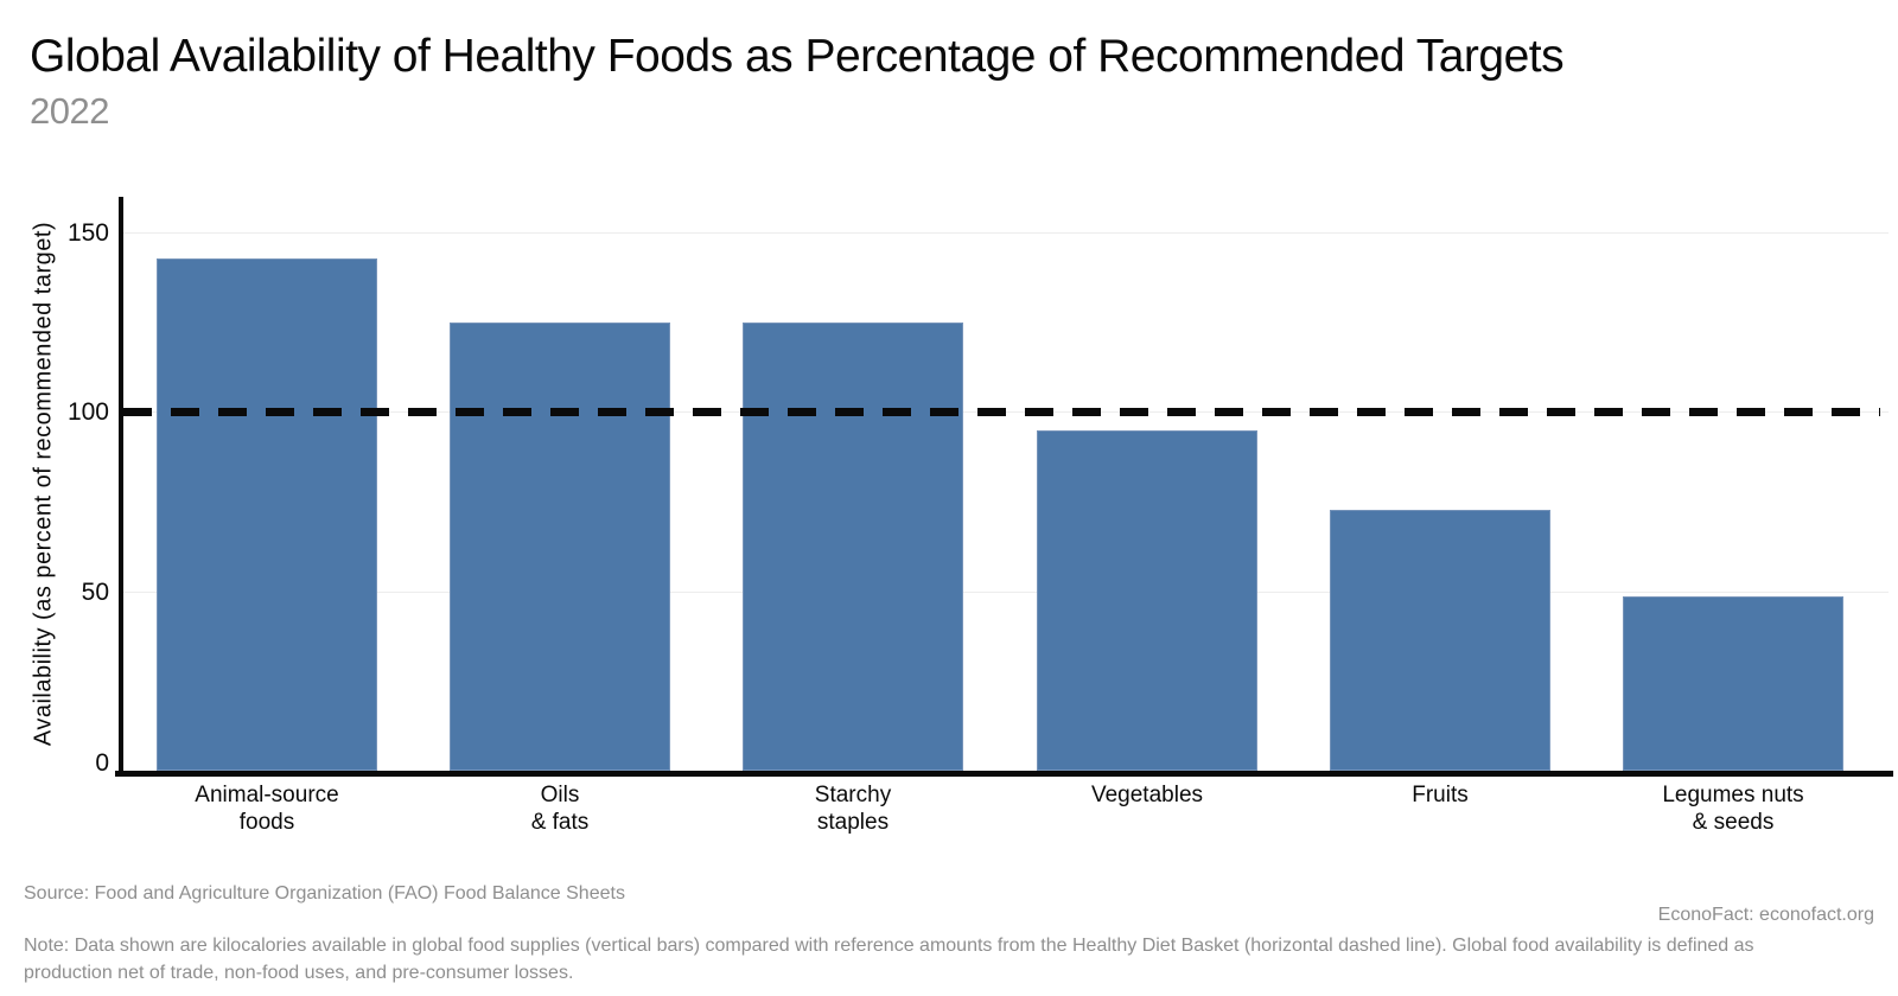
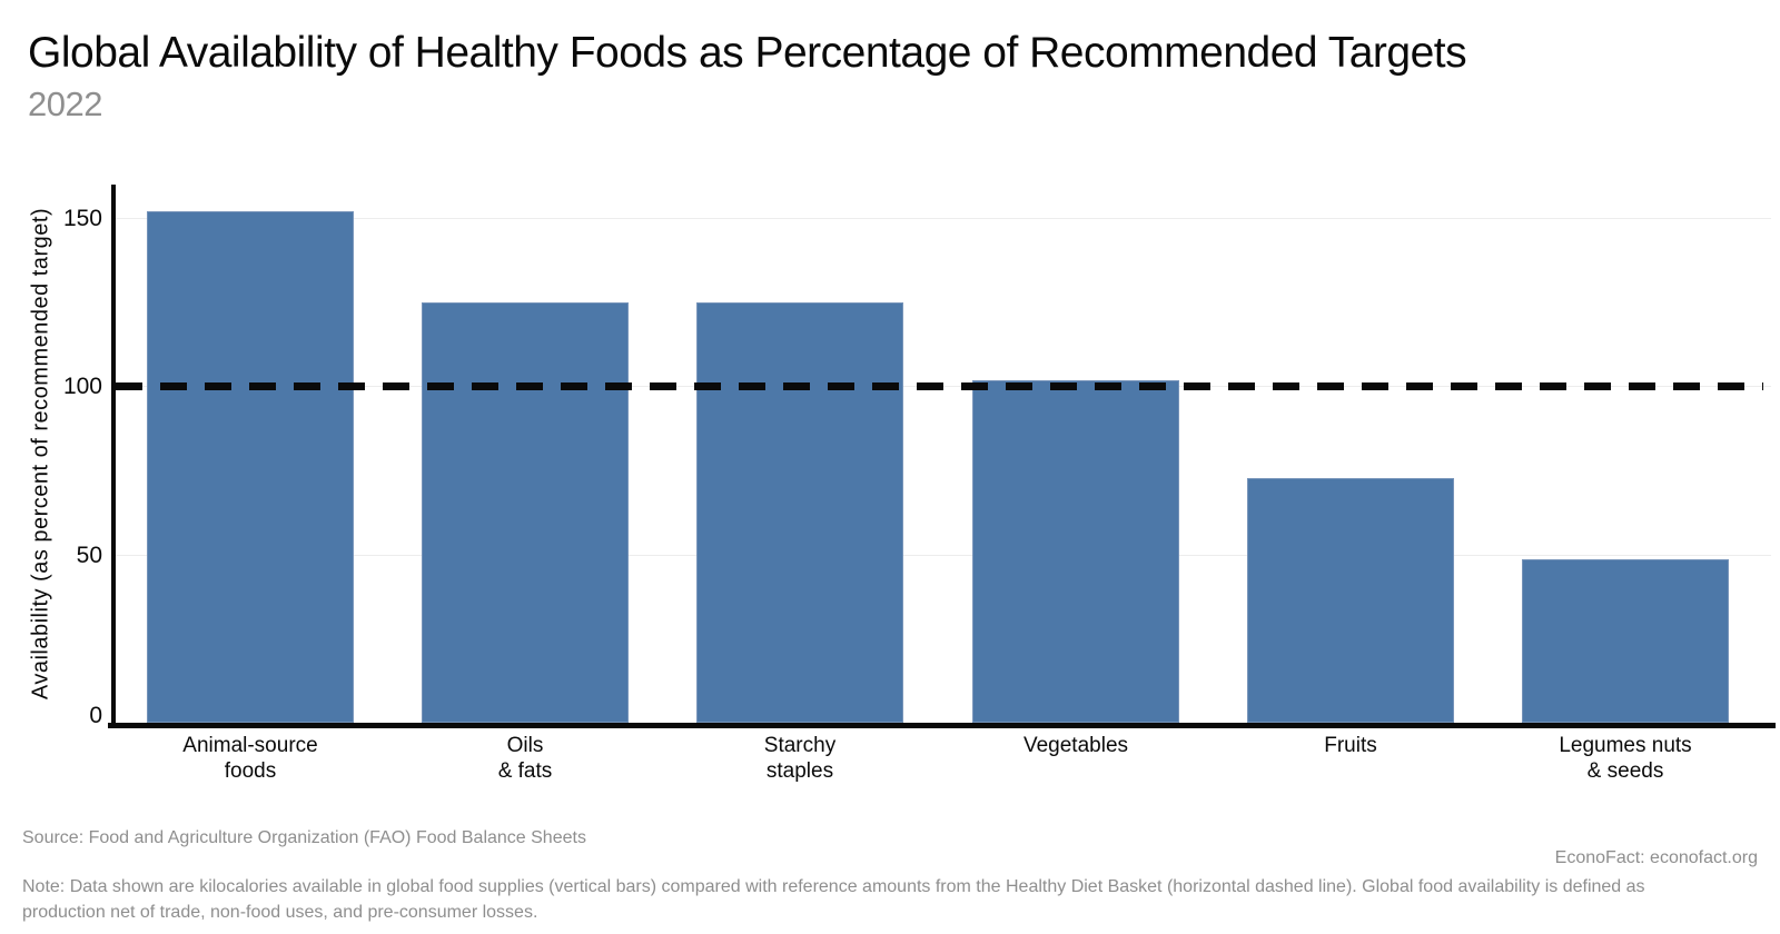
Animal-source foods: 143 -> 152
Vegetables: 95 -> 102
